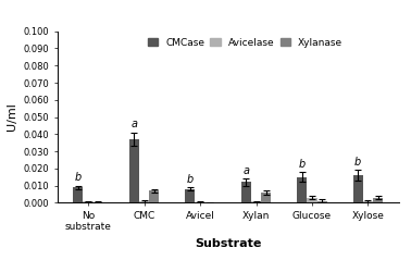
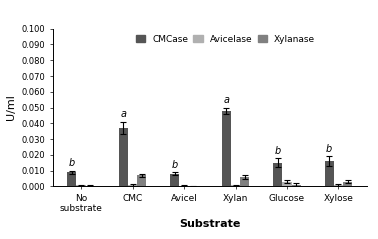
CMCase/Xylan: 0.012 -> 0.048
